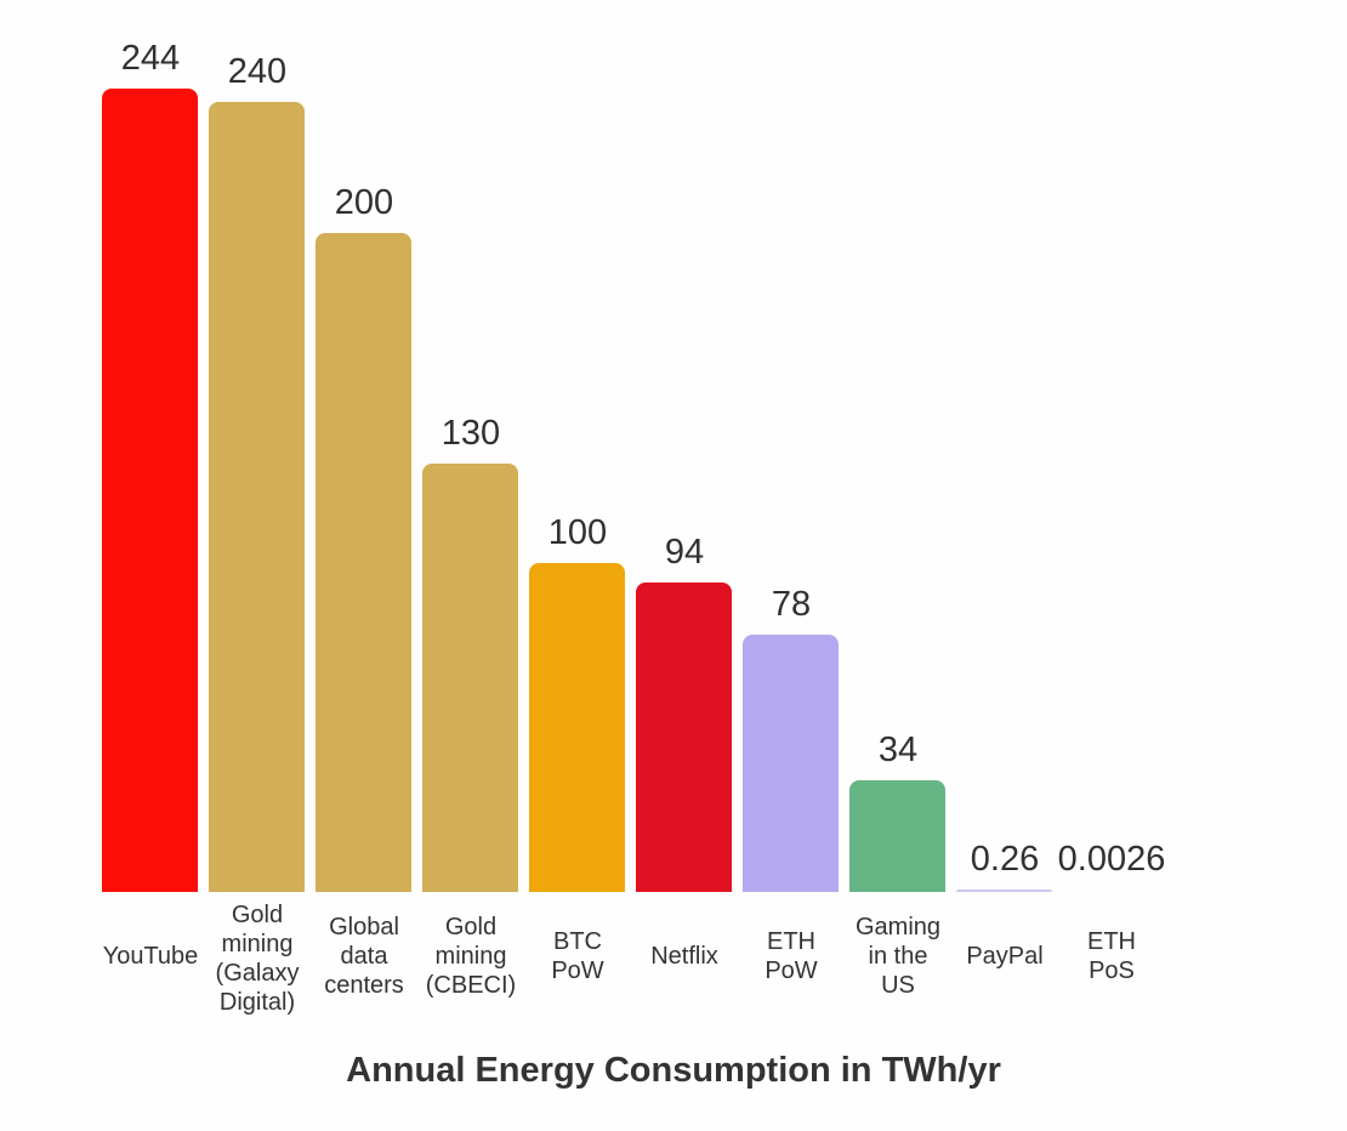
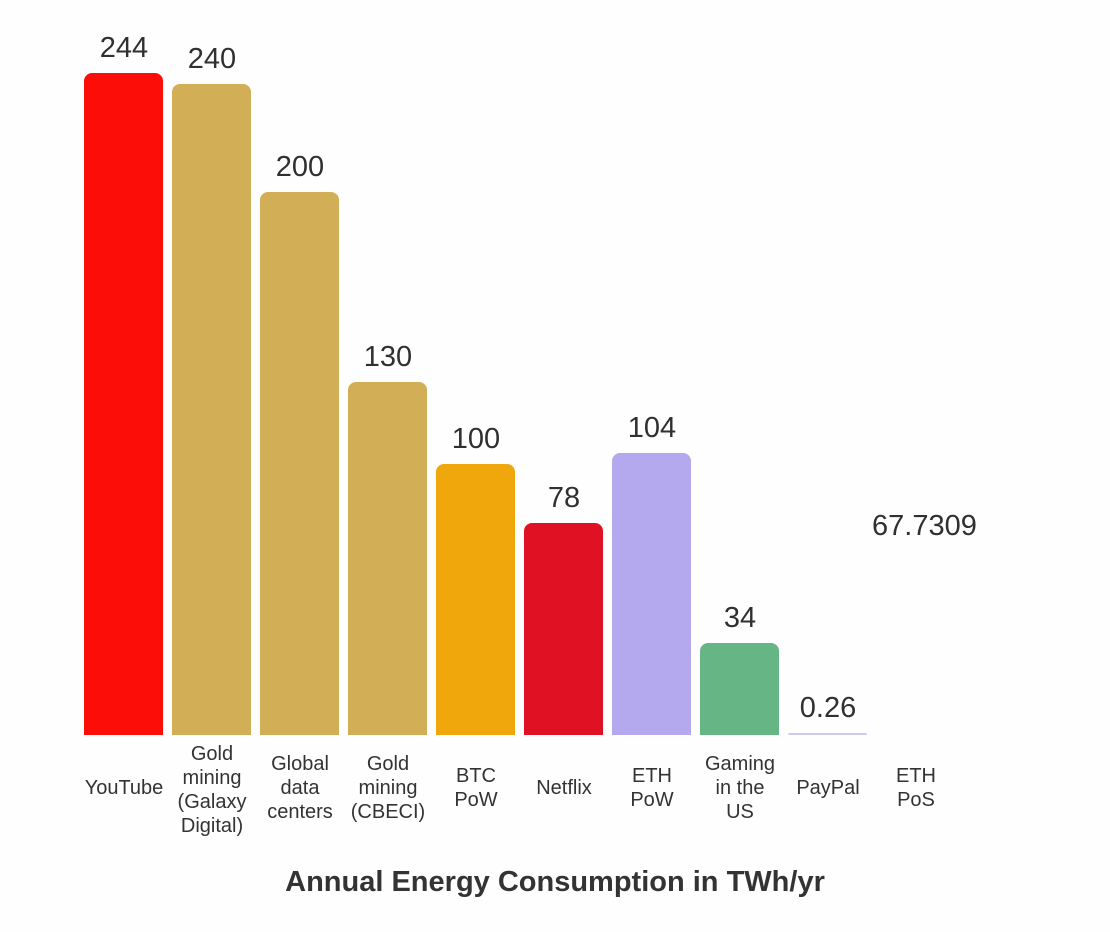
Netflix: 94 -> 78
ETH PoW: 78 -> 104
ETH PoS: 0.0026 -> 67.7309
